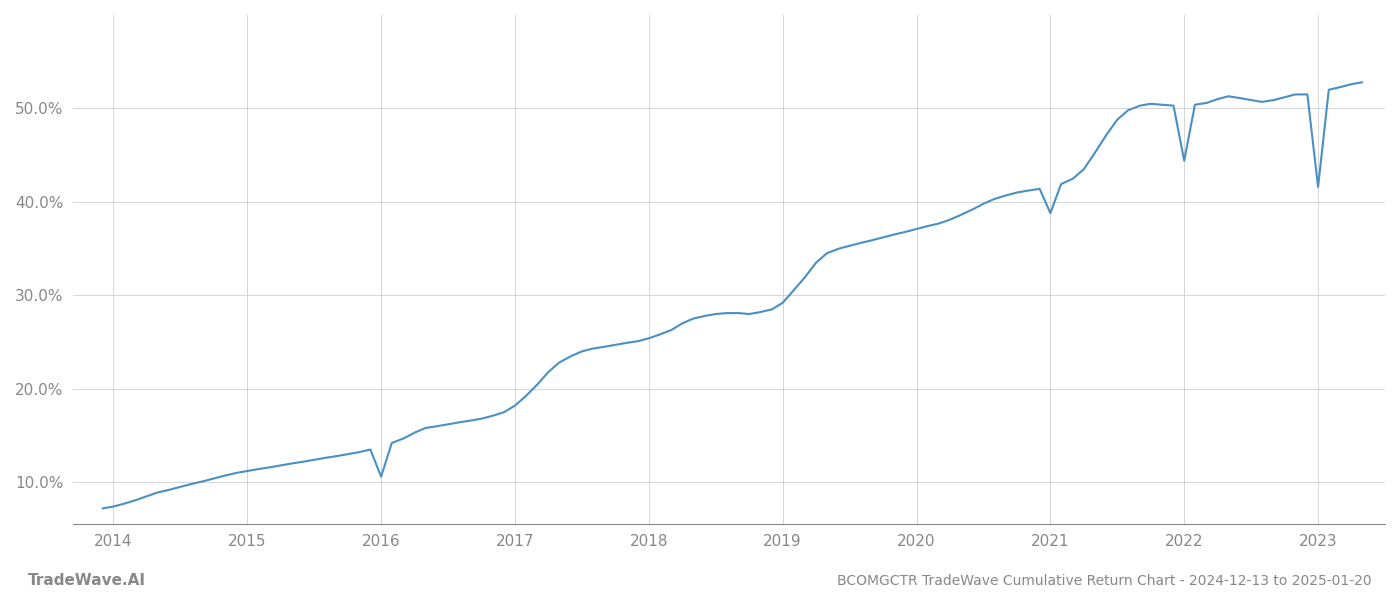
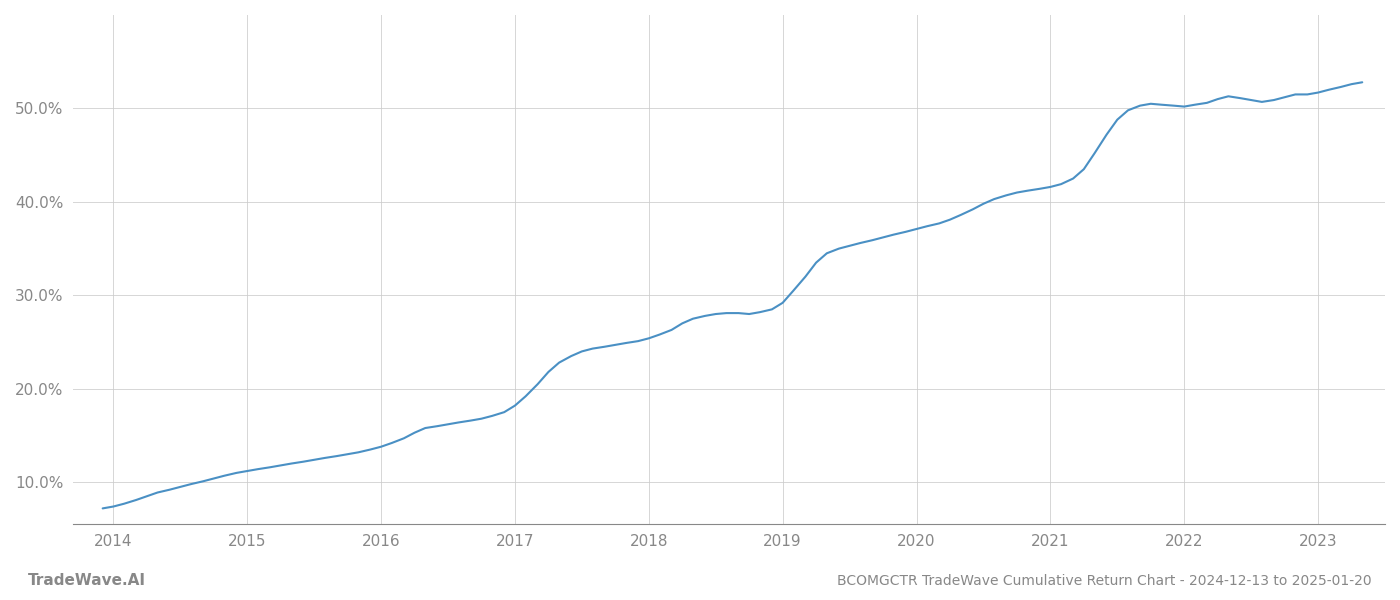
2016: 10.6% -> 13.8%
2021: 38.8% -> 41.6%
2022: 44.4% -> 50.2%
2023: 41.6% -> 51.7%
